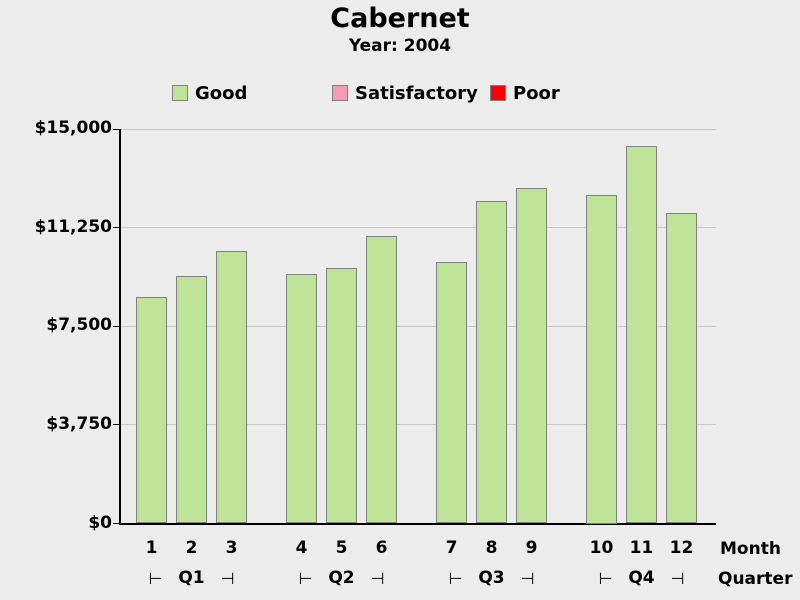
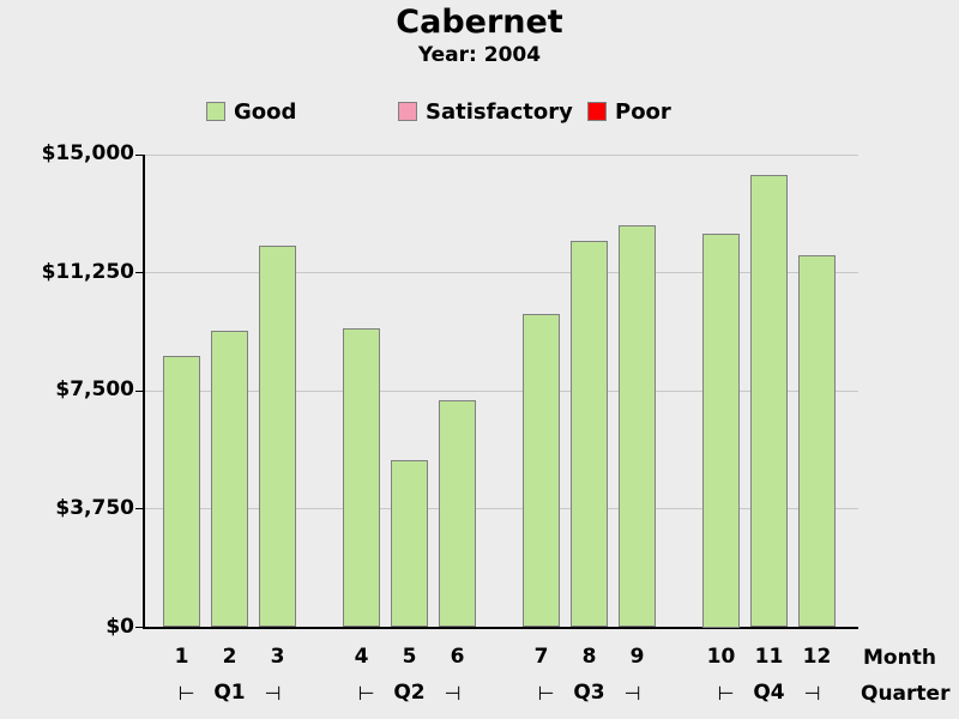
3: $10400 -> $12100
5: $9700 -> $5300
6: $11000 -> $7200
